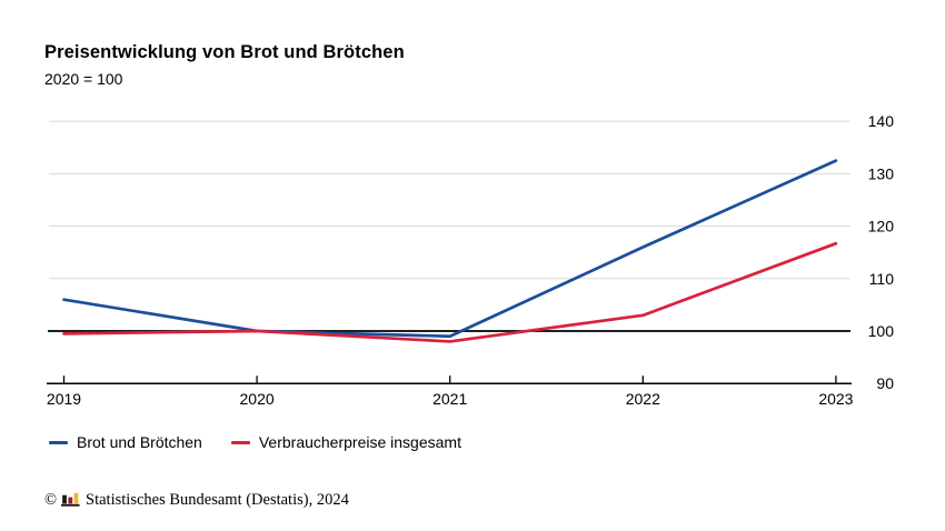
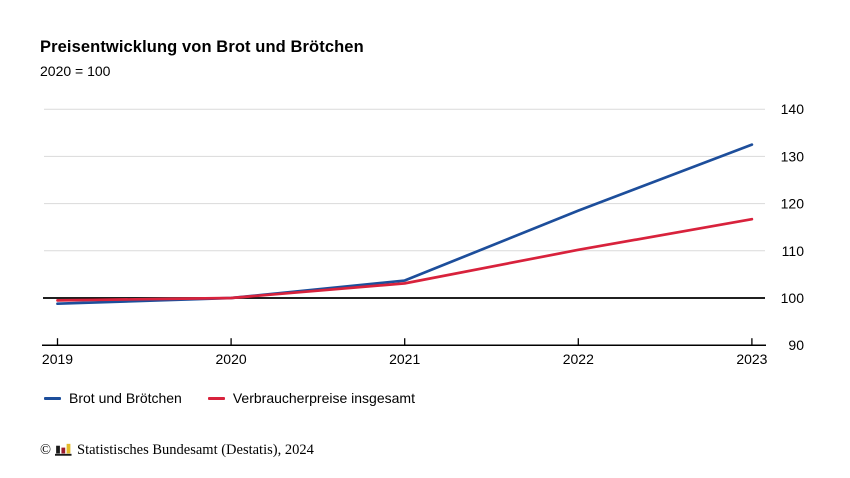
Brot und Brötchen/2019: 106 -> 99
Brot und Brötchen/2021: 99 -> 104
Verbraucherpreise insgesamt/2021: 98 -> 103
Brot und Brötchen/2022: 116 -> 118
Verbraucherpreise insgesamt/2022: 103 -> 110
